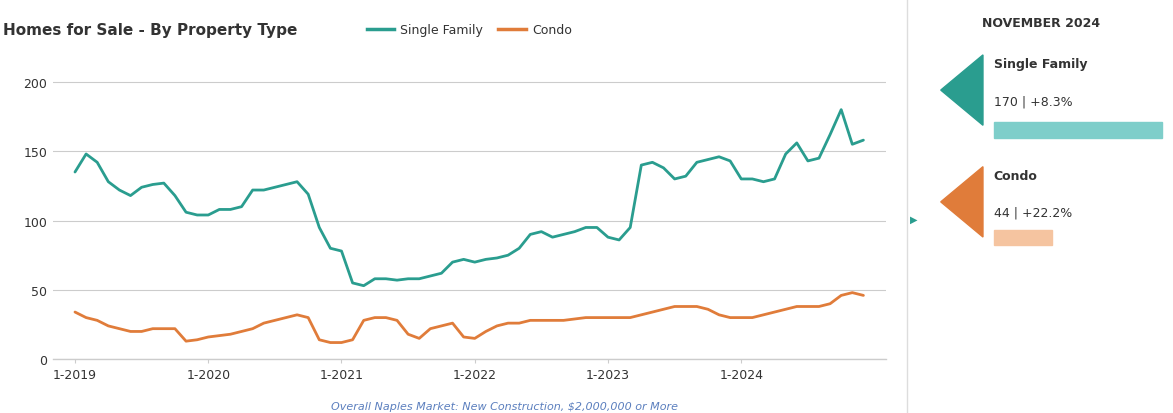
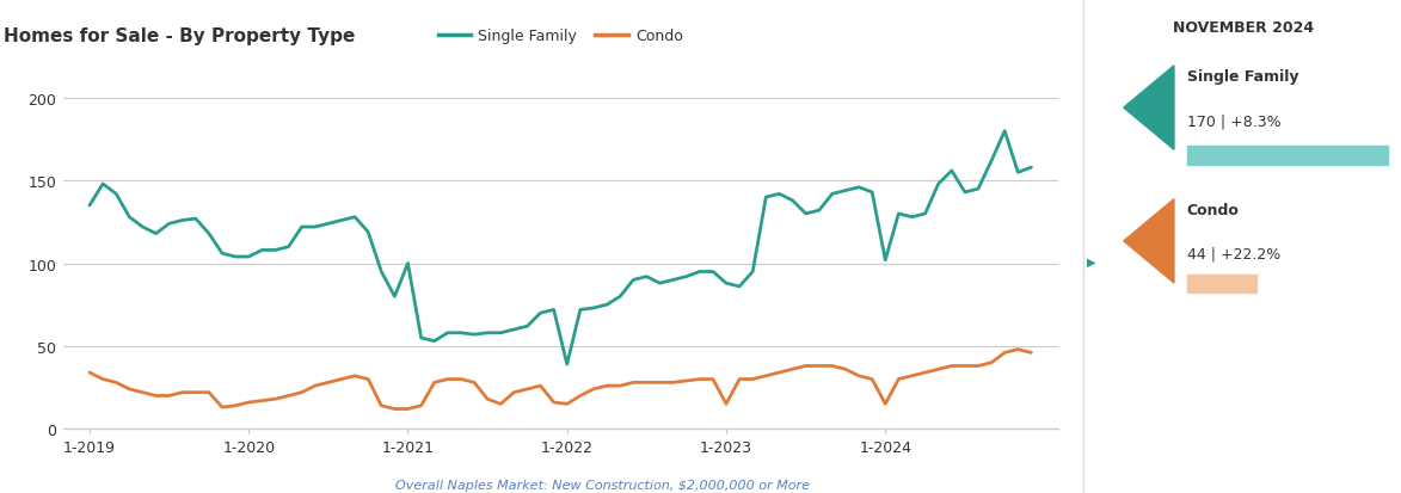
Single Family/1-2021: 78 -> 100
Single Family/1-2022: 70 -> 39
Condo/1-2023: 30 -> 15
Single Family/1-2024: 130 -> 102
Condo/1-2024: 30 -> 15
